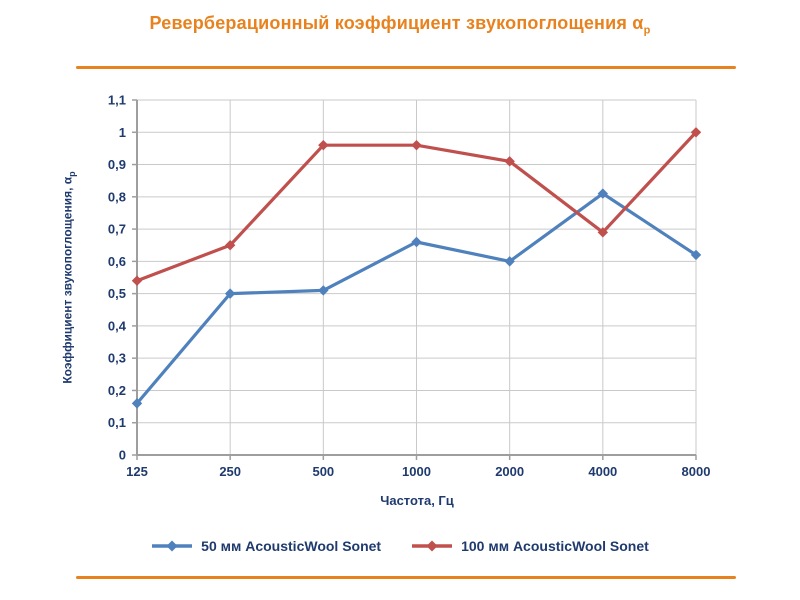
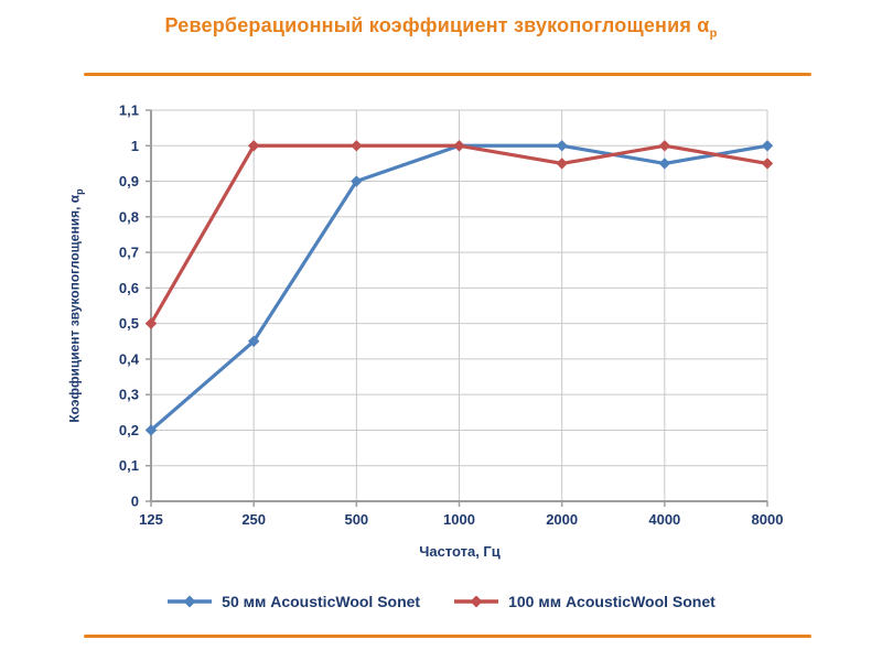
50 мм AcousticWool Sonet/125: 0,16 -> 0,20
100 мм AcousticWool Sonet/125: 0,54 -> 0,50
50 мм AcousticWool Sonet/250: 0,50 -> 0,45
100 мм AcousticWool Sonet/250: 0,65 -> 1,00
50 мм AcousticWool Sonet/500: 0,51 -> 0,90
100 мм AcousticWool Sonet/500: 0,96 -> 1,00
50 мм AcousticWool Sonet/1000: 0,66 -> 1,00
100 мм AcousticWool Sonet/1000: 0,96 -> 1,00
50 мм AcousticWool Sonet/2000: 0,60 -> 1,00
100 мм AcousticWool Sonet/2000: 0,91 -> 0,95
50 мм AcousticWool Sonet/4000: 0,81 -> 0,95
100 мм AcousticWool Sonet/4000: 0,69 -> 1,00
50 мм AcousticWool Sonet/8000: 0,62 -> 1,00
100 мм AcousticWool Sonet/8000: 1,00 -> 0,95
